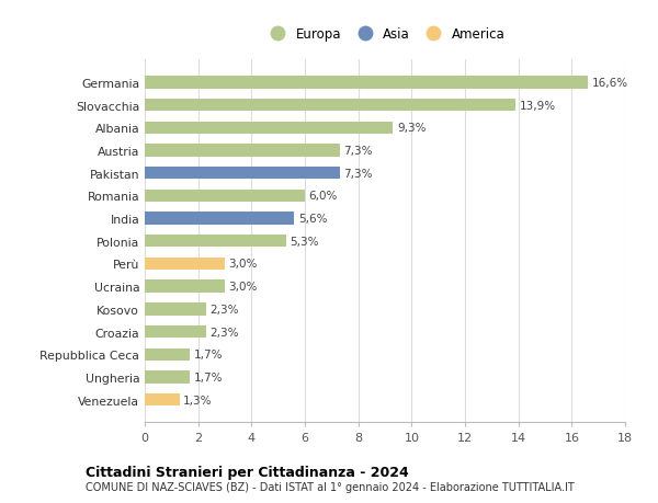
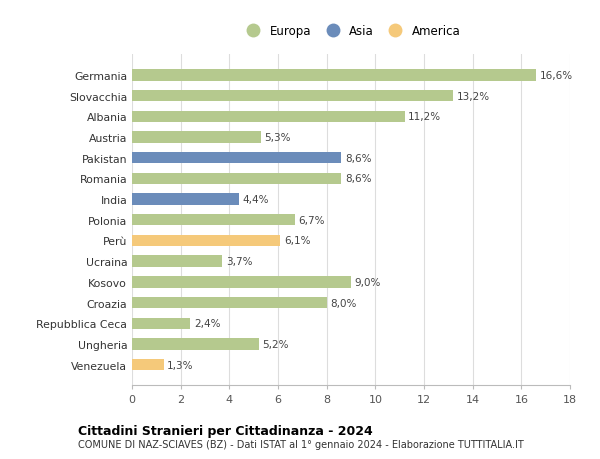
Slovacchia: 13,9% -> 13,2%
Albania: 9,3% -> 11,2%
Austria: 7,3% -> 5,3%
Pakistan: 7,3% -> 8,6%
Romania: 6,0% -> 8,6%
India: 5,6% -> 4,4%
Polonia: 5,3% -> 6,7%
Perù: 3,0% -> 6,1%
Ucraina: 3,0% -> 3,7%
Kosovo: 2,3% -> 9,0%
Croazia: 2,3% -> 8,0%
Repubblica Ceca: 1,7% -> 2,4%
Ungheria: 1,7% -> 5,2%
